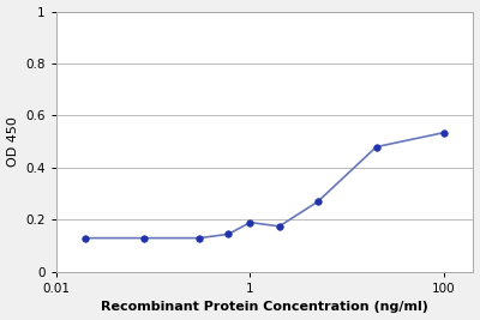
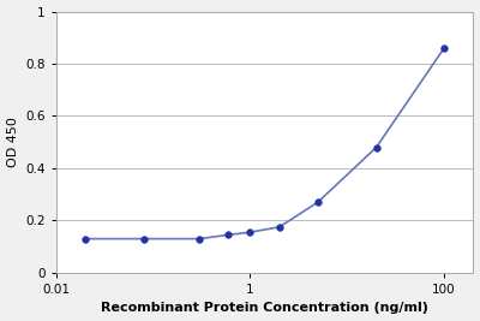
1: 0.190 -> 0.155
100: 0.535 -> 0.860
